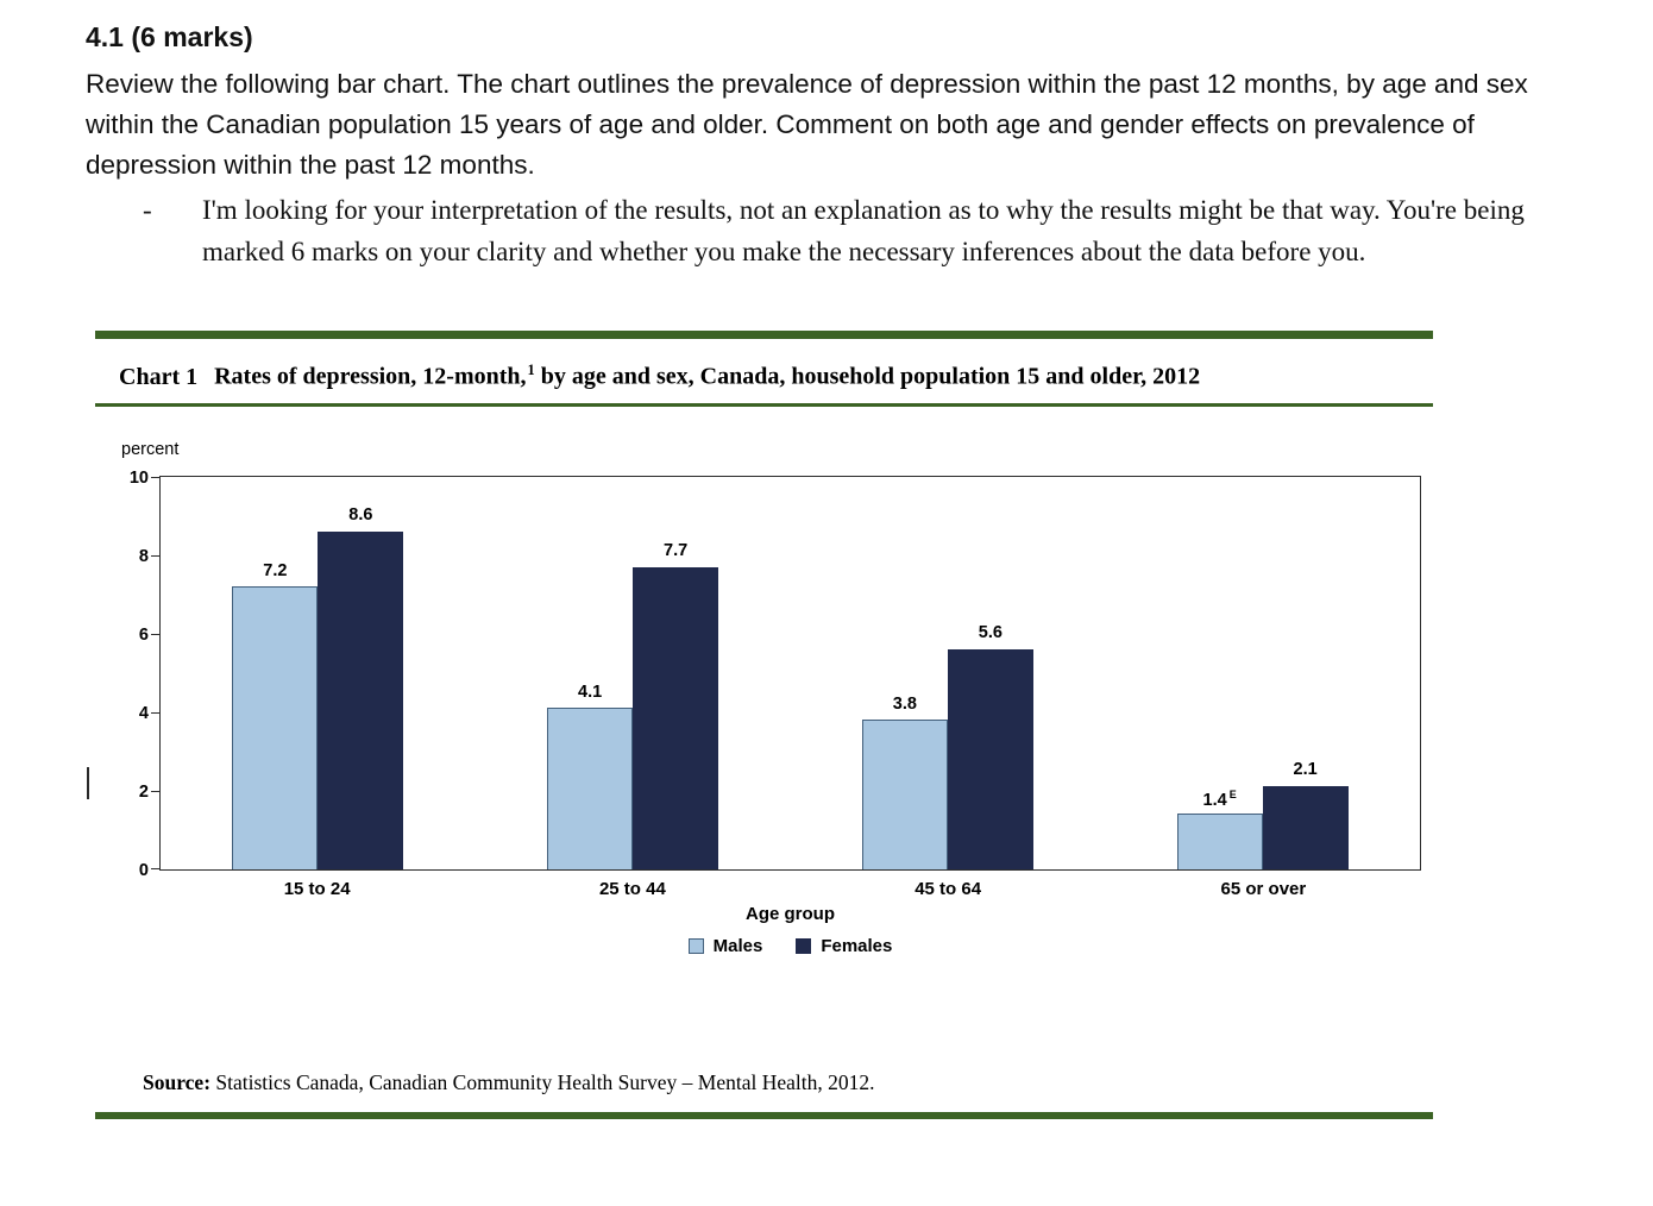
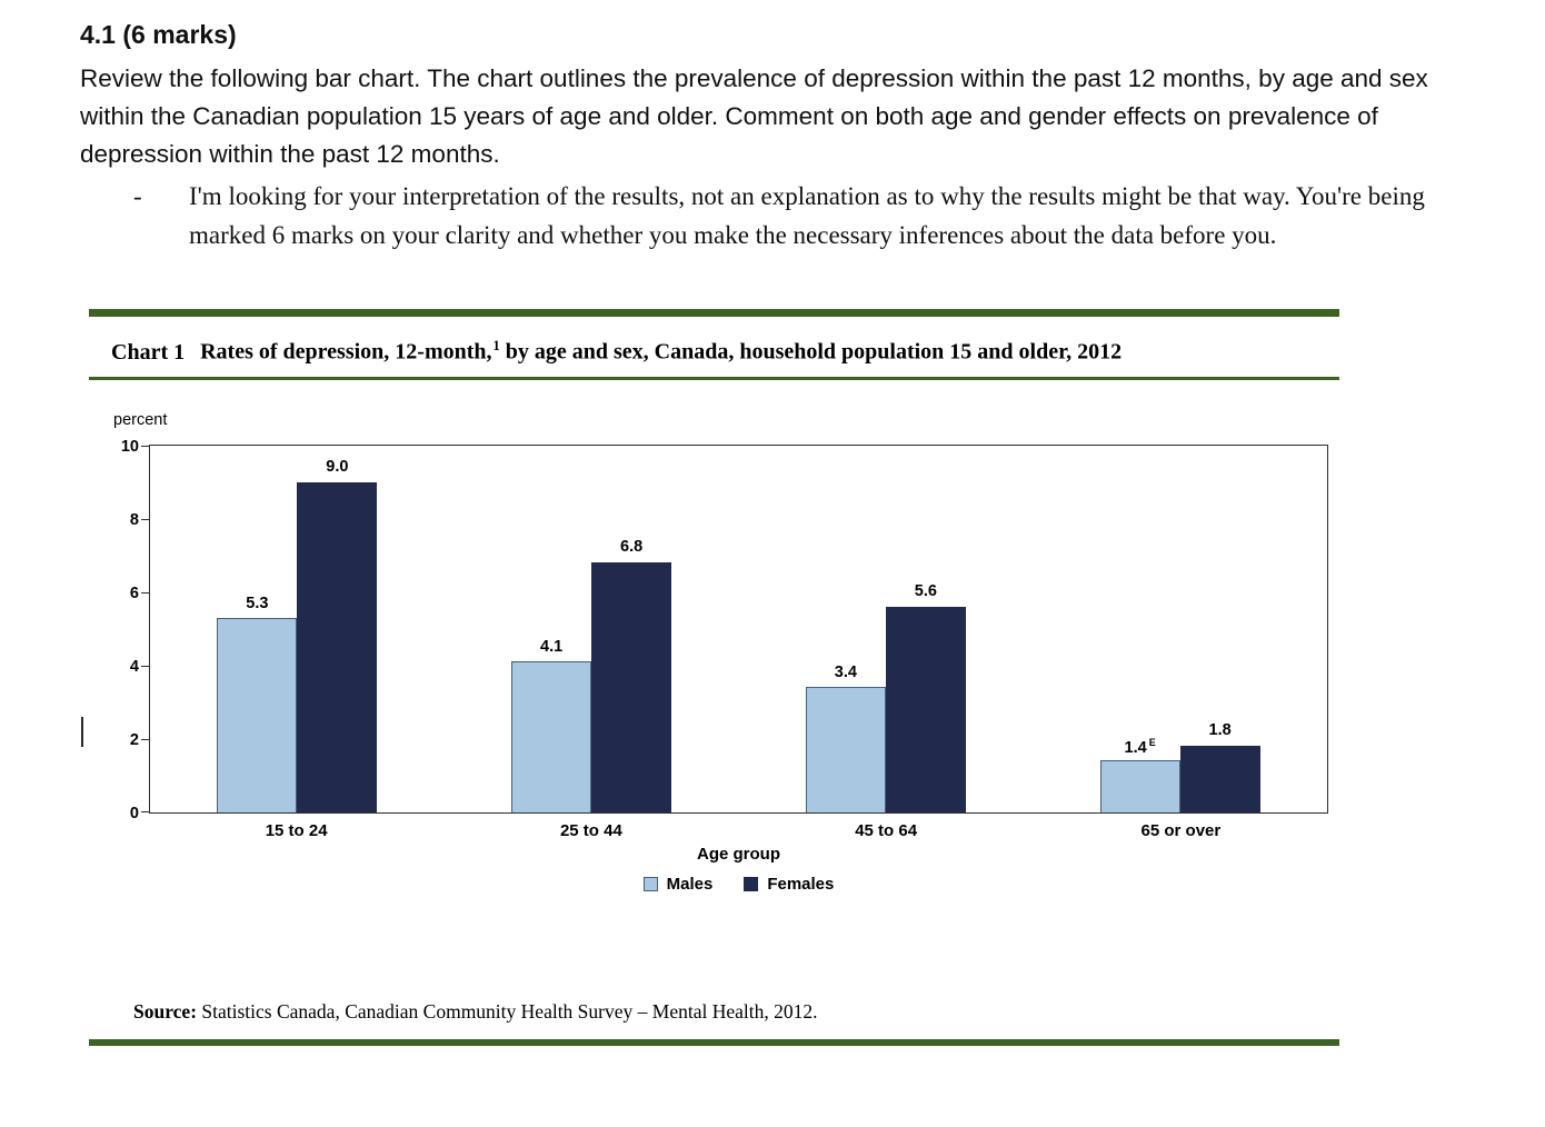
Males/15 to 24: 7.2 -> 5.3
Females/15 to 24: 8.6 -> 9.0
Females/25 to 44: 7.7 -> 6.8
Males/45 to 64: 3.8 -> 3.4
Females/65 or over: 2.1 -> 1.8
